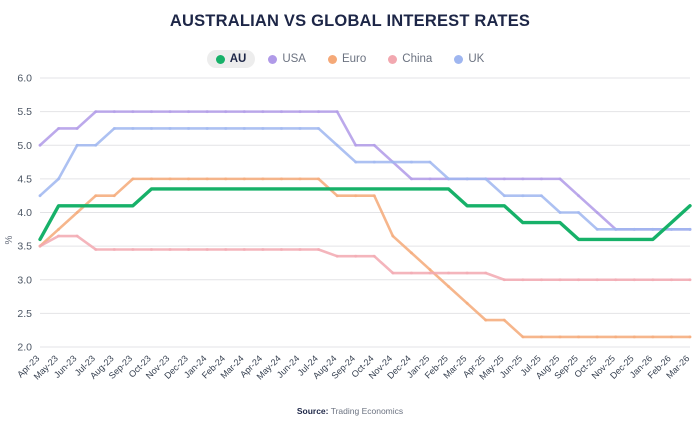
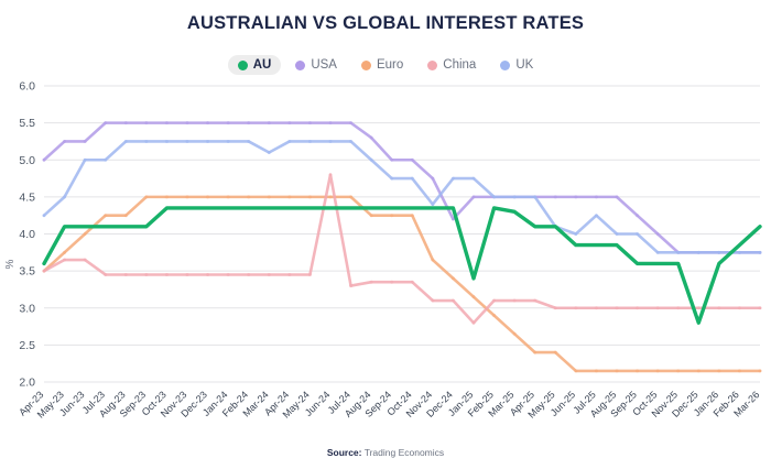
UK/Mar-24: 5.2 -> 5.1
China/Jun-24: 3.5 -> 4.8
China/Jul-24: 3.5 -> 3.3
USA/Aug-24: 5.5 -> 5.3
UK/Nov-24: 4.8 -> 4.4
USA/Dec-24: 4.5 -> 4.2
AU/Jan-25: 4.3 -> 3.4
China/Jan-25: 3.1 -> 2.8
AU/Mar-25: 4.1 -> 4.3
UK/May-25: 4.2 -> 4.1
UK/Jun-25: 4.2 -> 4.0
AU/Dec-25: 3.6 -> 2.8
